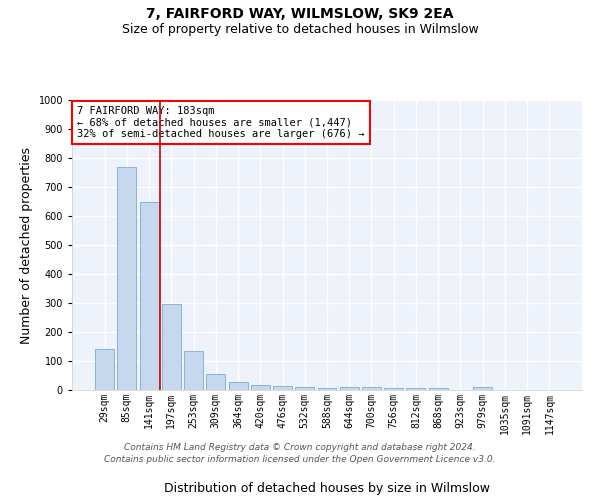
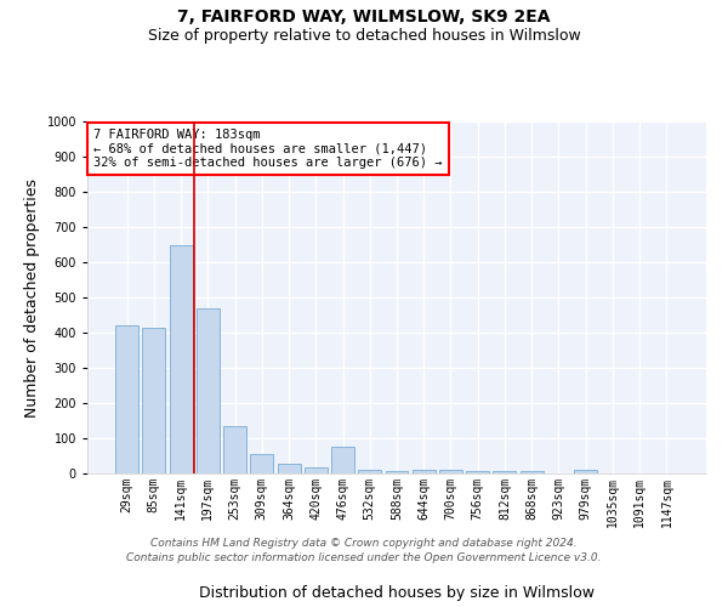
29sqm: 140 -> 420
85sqm: 770 -> 415
197sqm: 295 -> 470
476sqm: 15 -> 75
